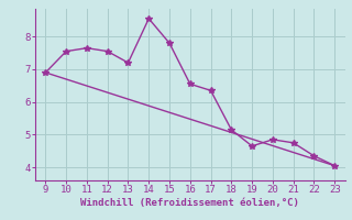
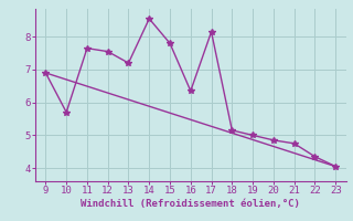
10: 7.55 -> 5.70
16: 6.55 -> 6.35
17: 6.35 -> 8.15
19: 4.65 -> 5.00
